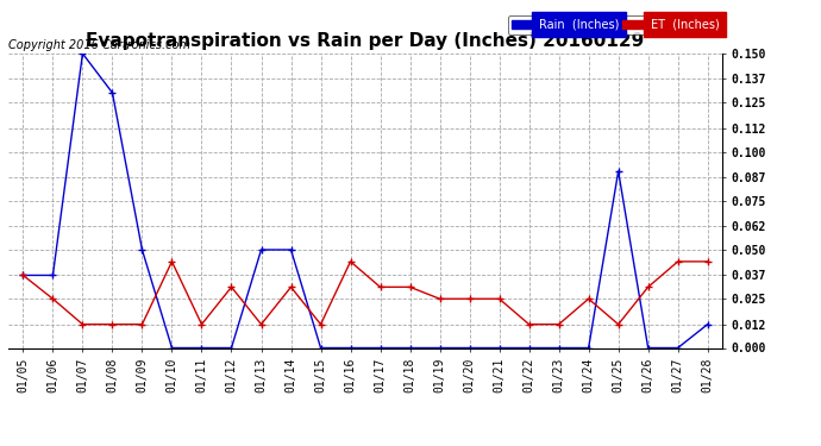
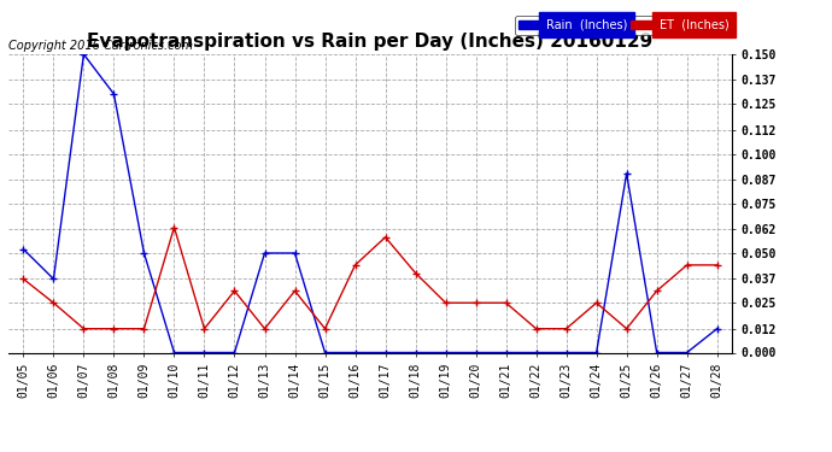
Rain (Inches)/01/05: 0.037 -> 0.052
ET (Inches)/01/10: 0.044 -> 0.063
ET (Inches)/01/17: 0.031 -> 0.058
ET (Inches)/01/18: 0.031 -> 0.040
